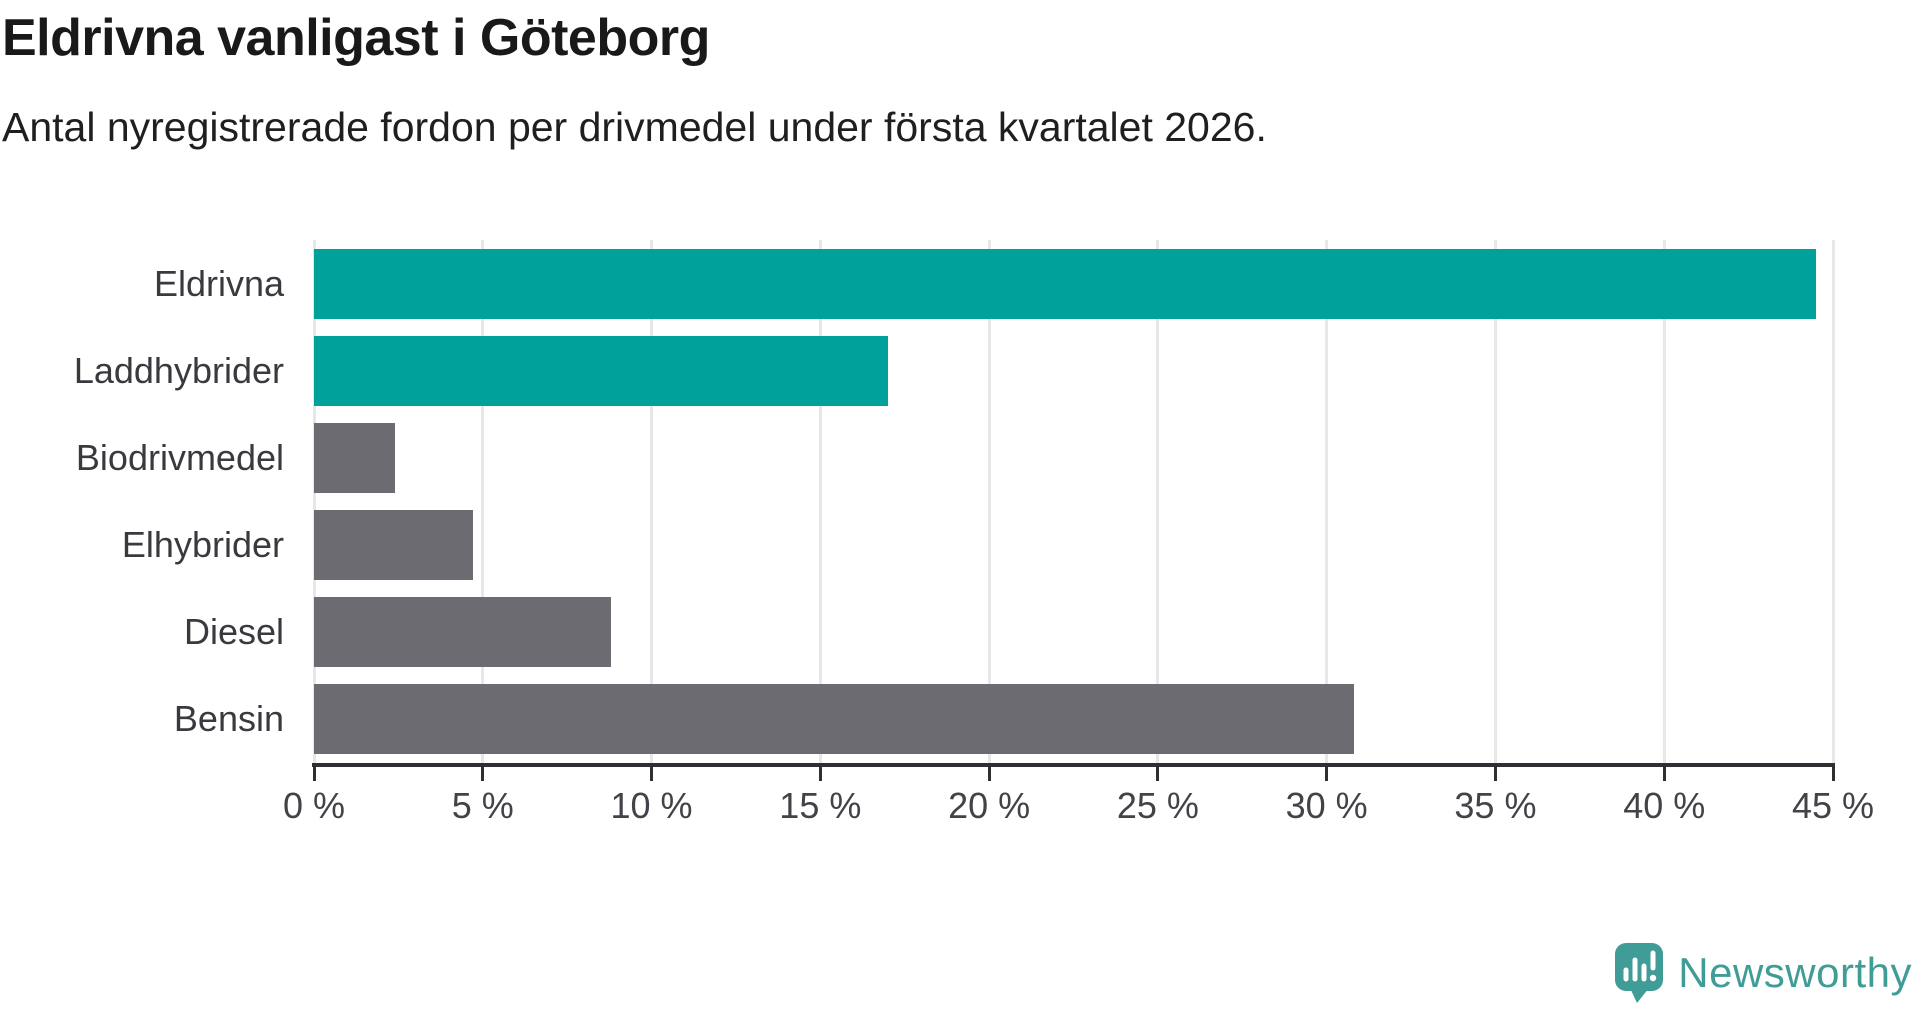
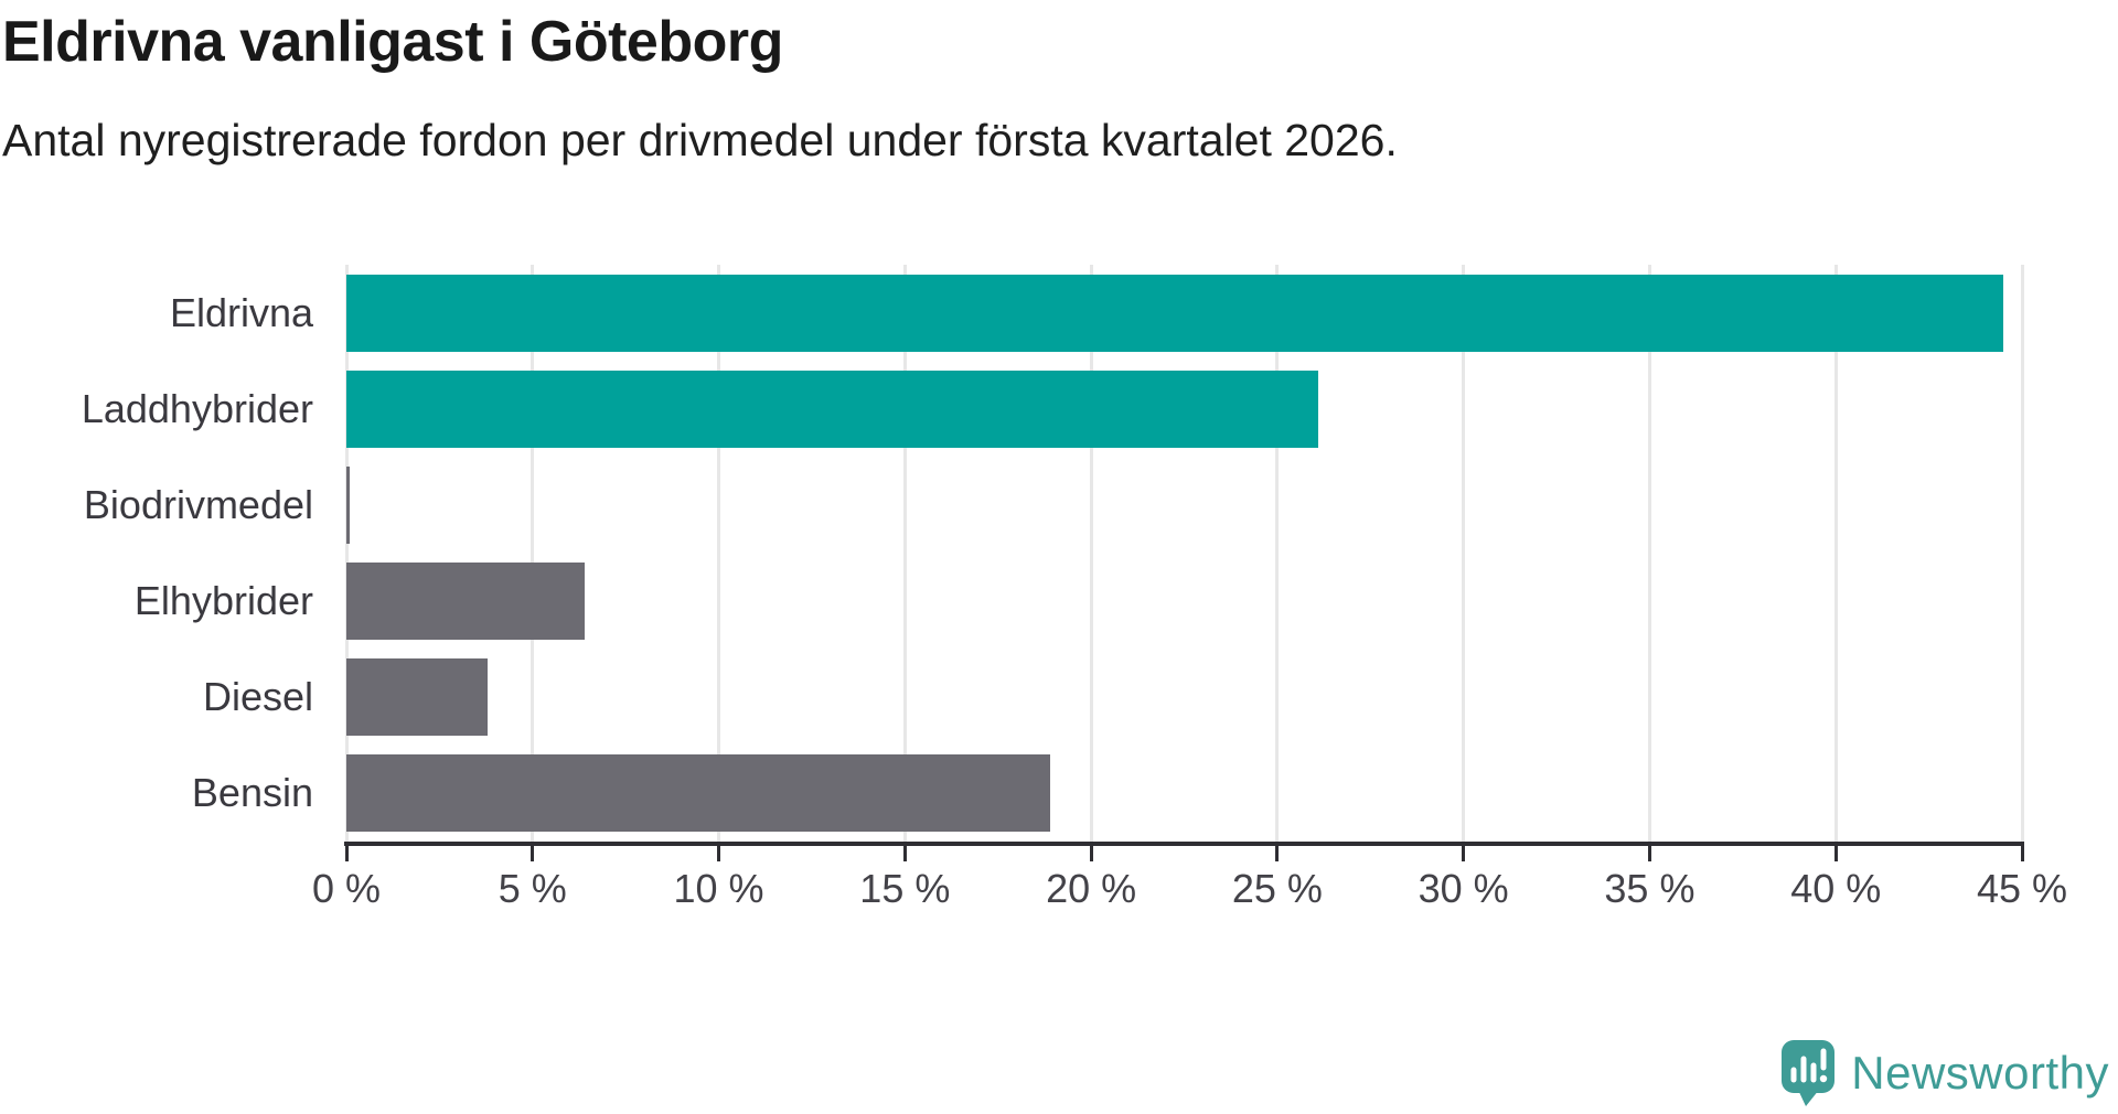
Laddhybrider: 17.0% -> 26.1%
Biodrivmedel: 2.4% -> 0.1%
Elhybrider: 4.7% -> 6.4%
Diesel: 8.8% -> 3.8%
Bensin: 30.8% -> 18.9%
